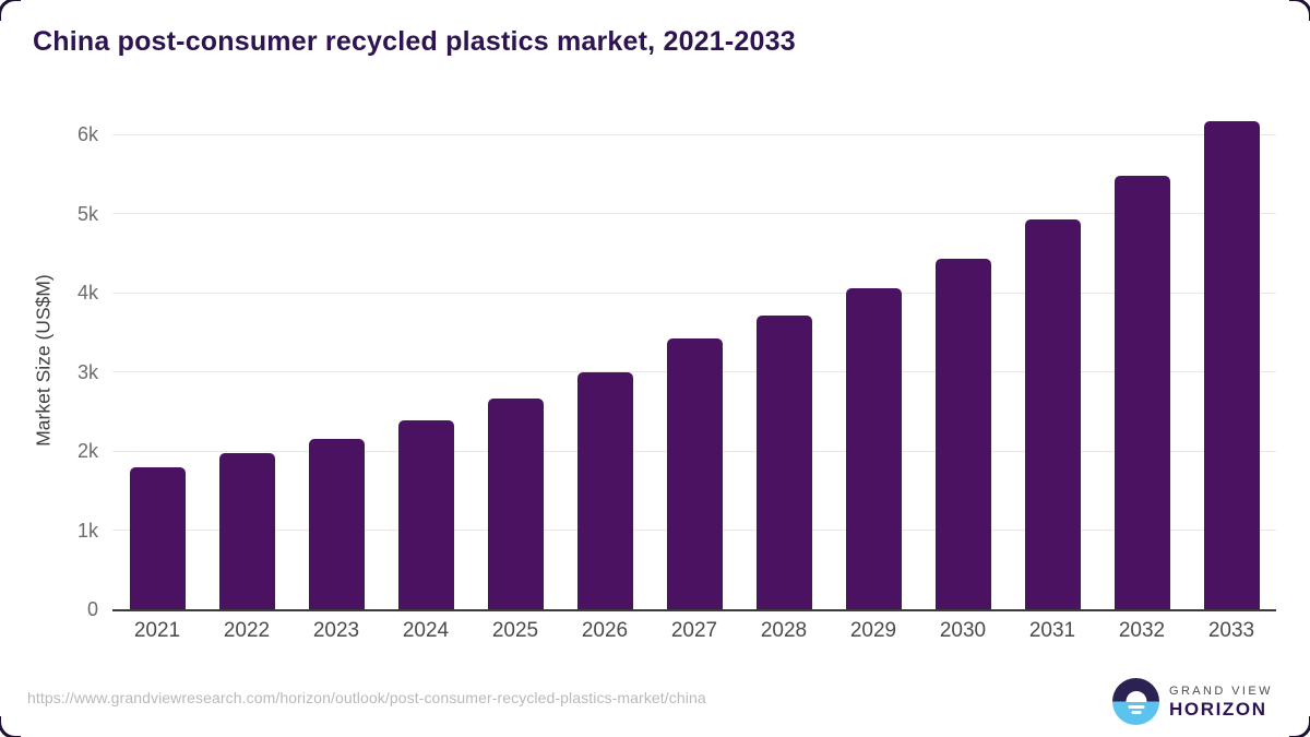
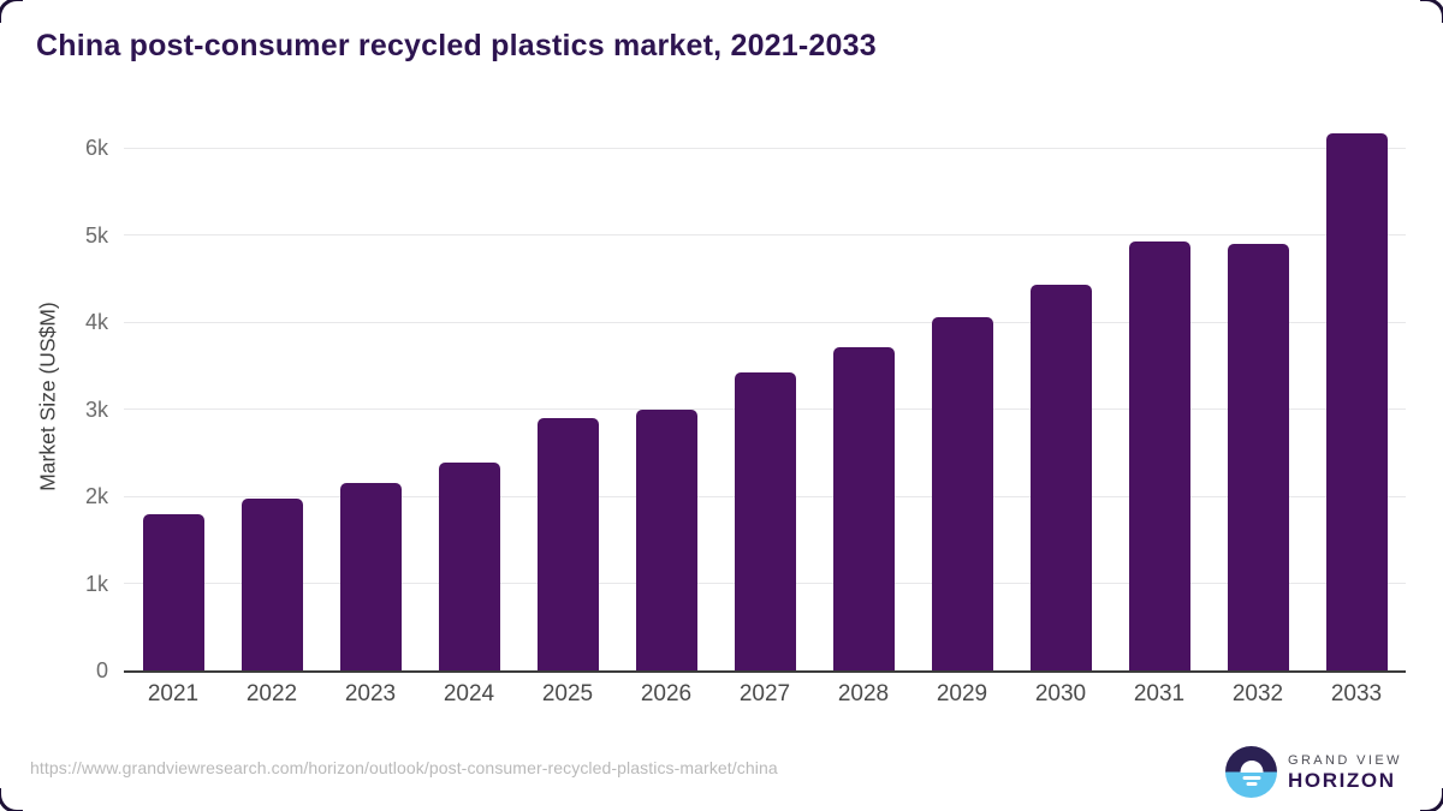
2025: 2.7k -> 2.9k
2032: 5.5k -> 4.9k
